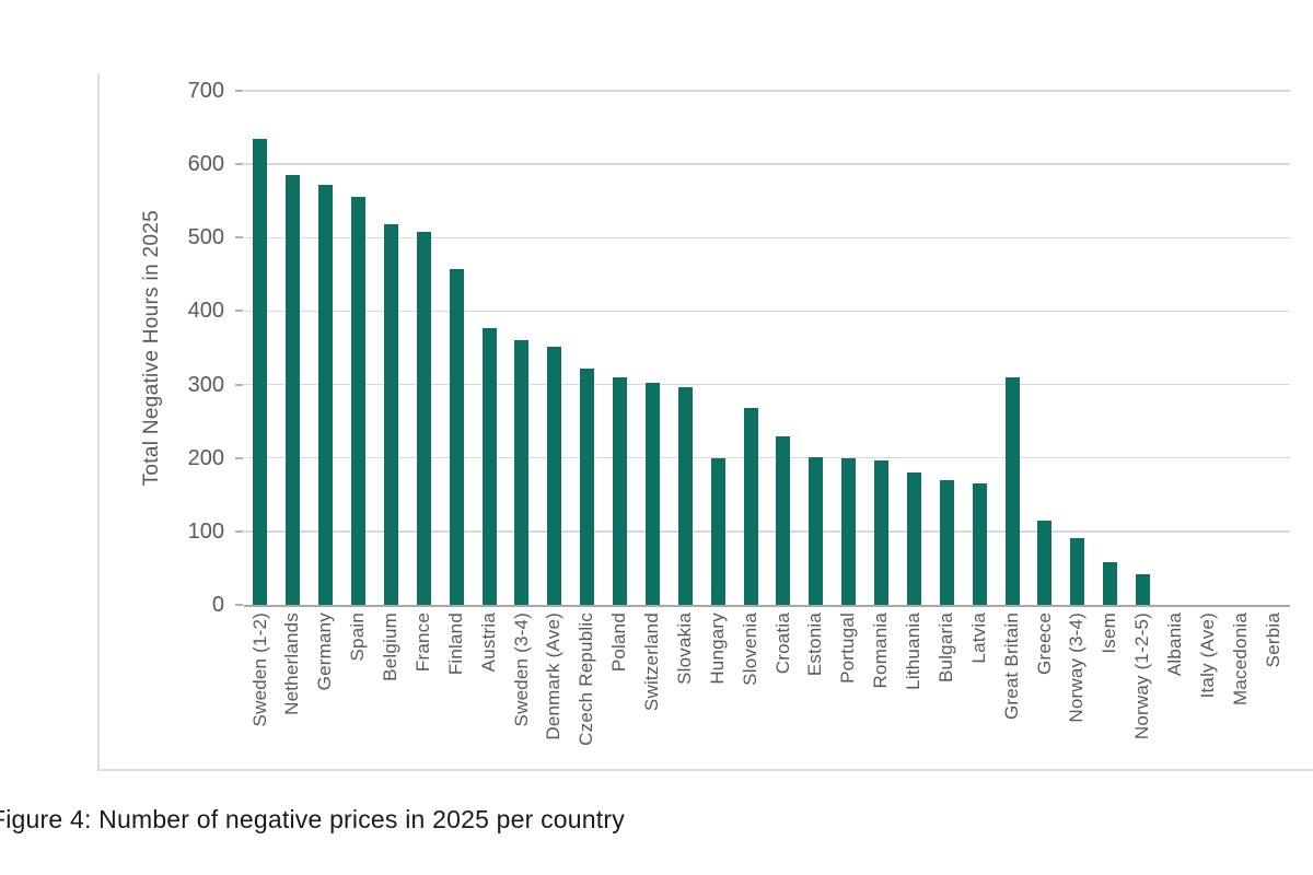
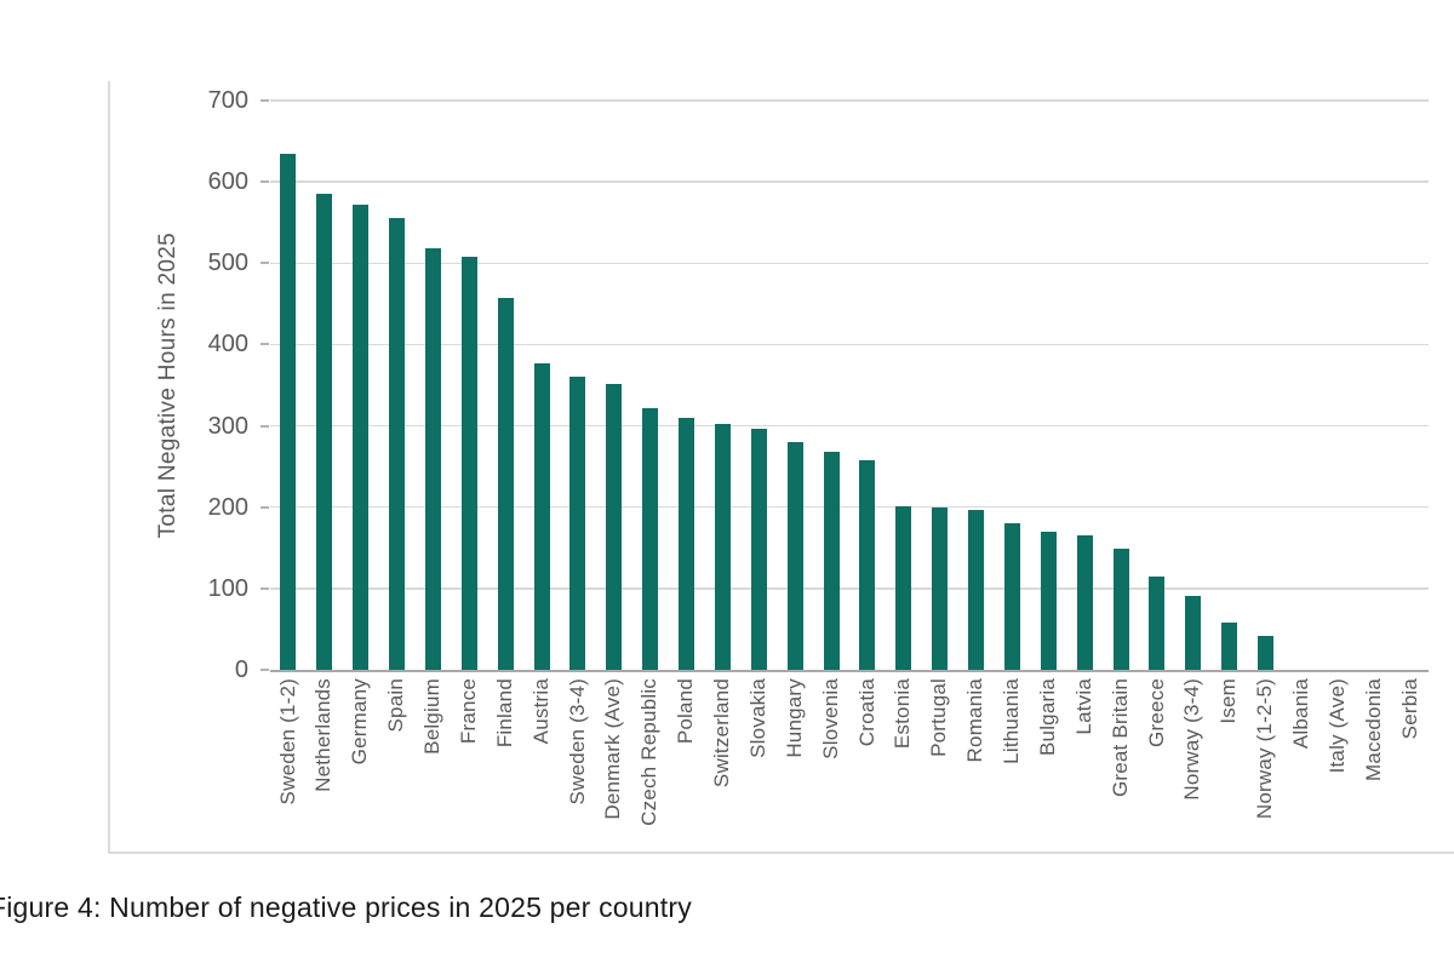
Hungary: 200 -> 280
Croatia: 230 -> 260
Great Britain: 310 -> 150
